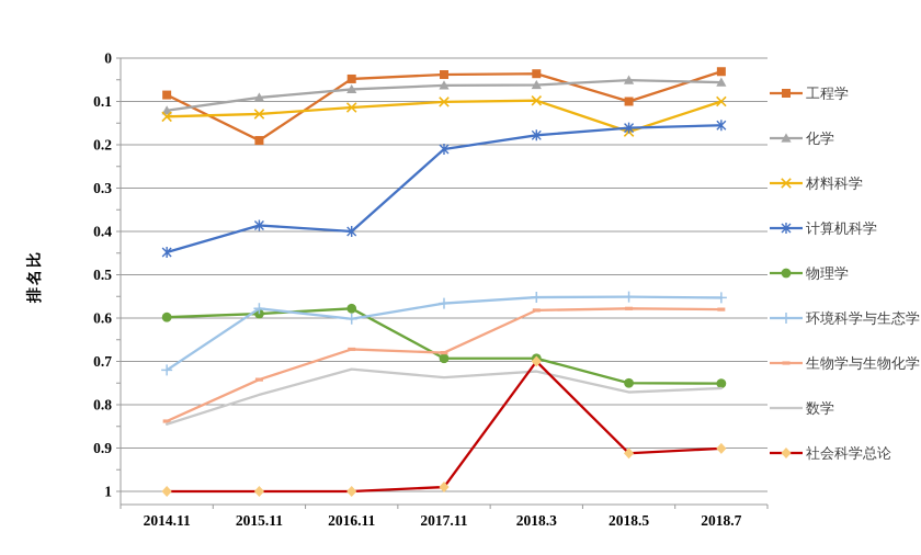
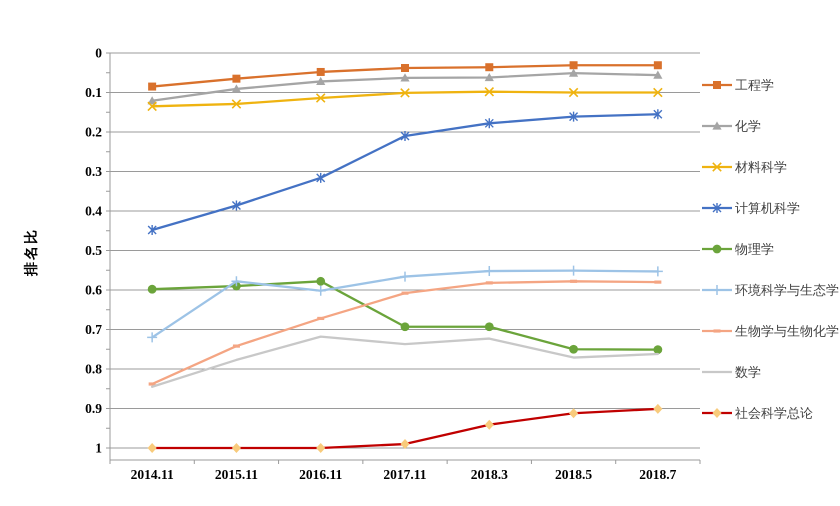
工程学/2015.11: 0.19 -> 0.07
计算机科学/2016.11: 0.40 -> 0.32
生物学与生物化学/2017.11: 0.68 -> 0.61
社会科学总论/2018.3: 0.70 -> 0.94
工程学/2018.5: 0.10 -> 0.03
材料科学/2018.5: 0.17 -> 0.10
